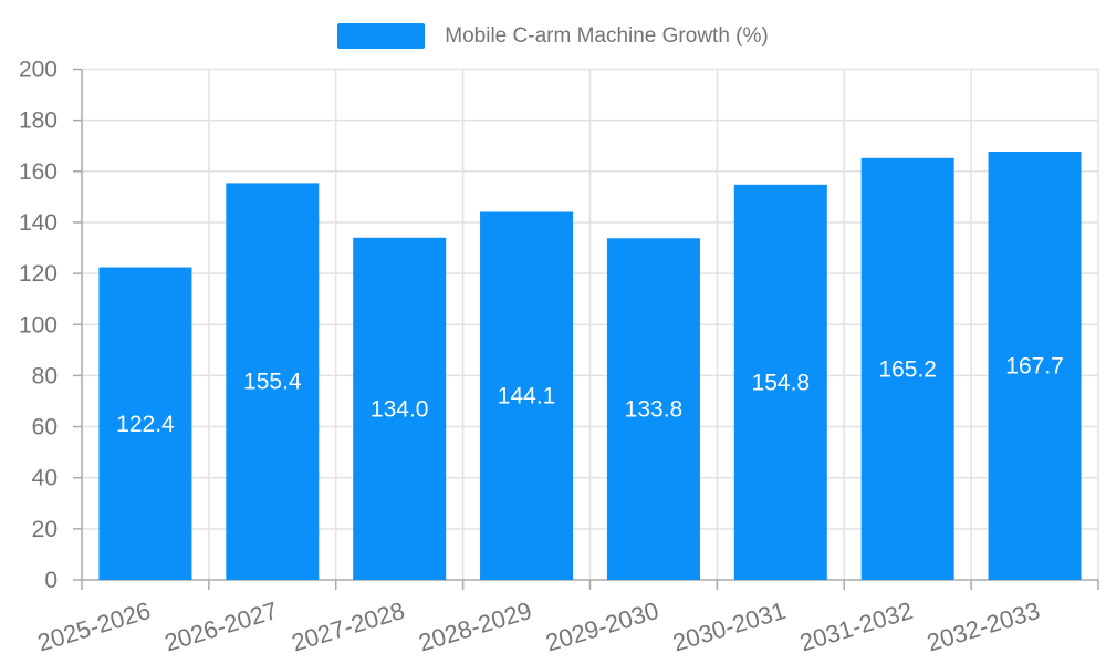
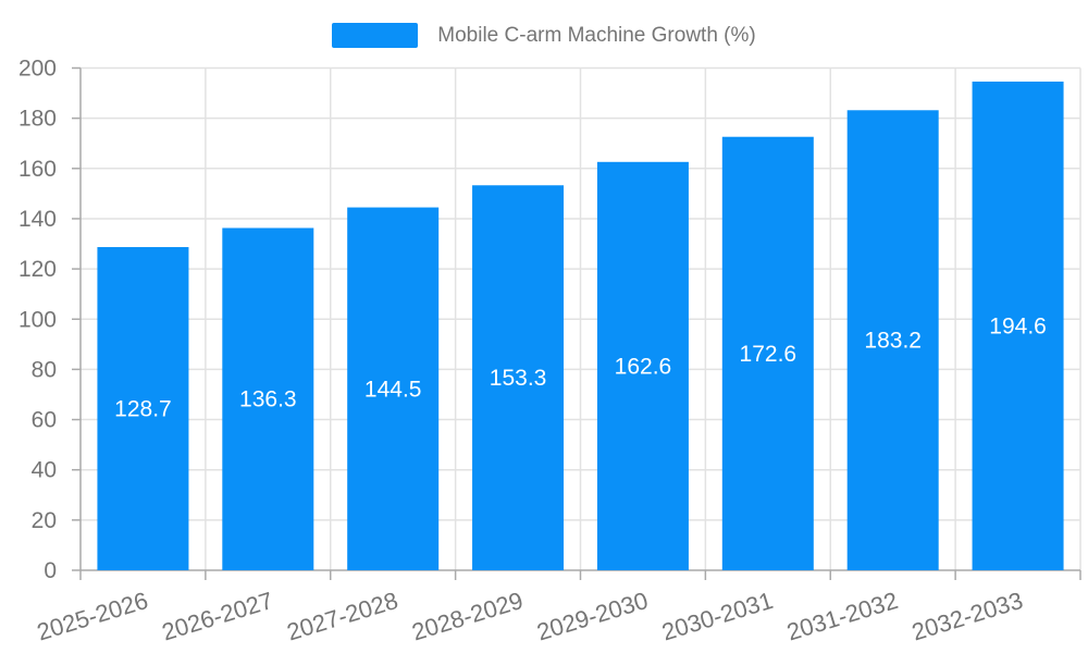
2025-2026: 122.4 -> 128.7
2026-2027: 155.4 -> 136.3
2027-2028: 134.0 -> 144.5
2028-2029: 144.1 -> 153.3
2029-2030: 133.8 -> 162.6
2030-2031: 154.8 -> 172.6
2031-2032: 165.2 -> 183.2
2032-2033: 167.7 -> 194.6
